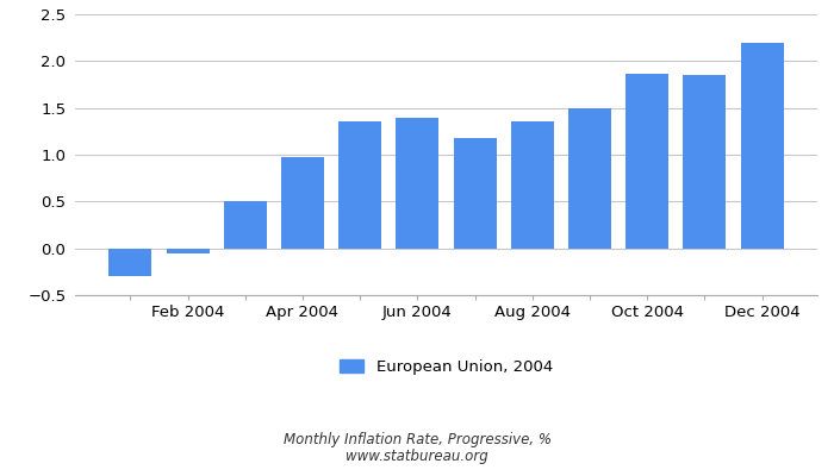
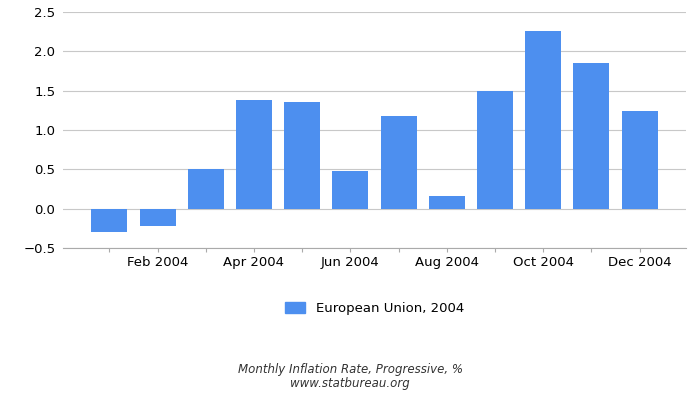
Feb 2004: -0.05 -> -0.22
Apr 2004: 0.97 -> 1.38
Jun 2004: 1.40 -> 0.48
Aug 2004: 1.35 -> 0.16
Oct 2004: 1.87 -> 2.26
Dec 2004: 2.20 -> 1.24
